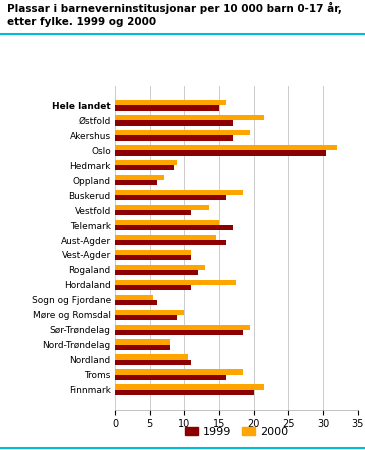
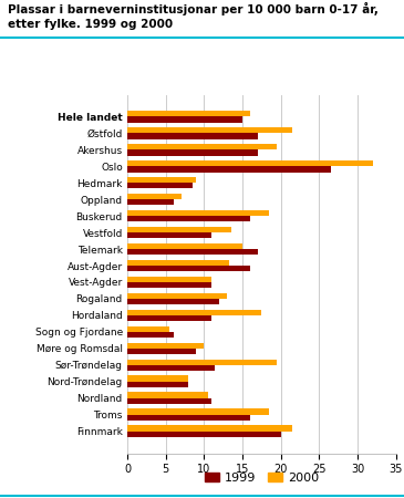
1999/Oslo: 30.5 -> 26.6
2000/Aust-Agder: 14.5 -> 13.2
1999/Sør-Trøndelag: 18.5 -> 11.4
